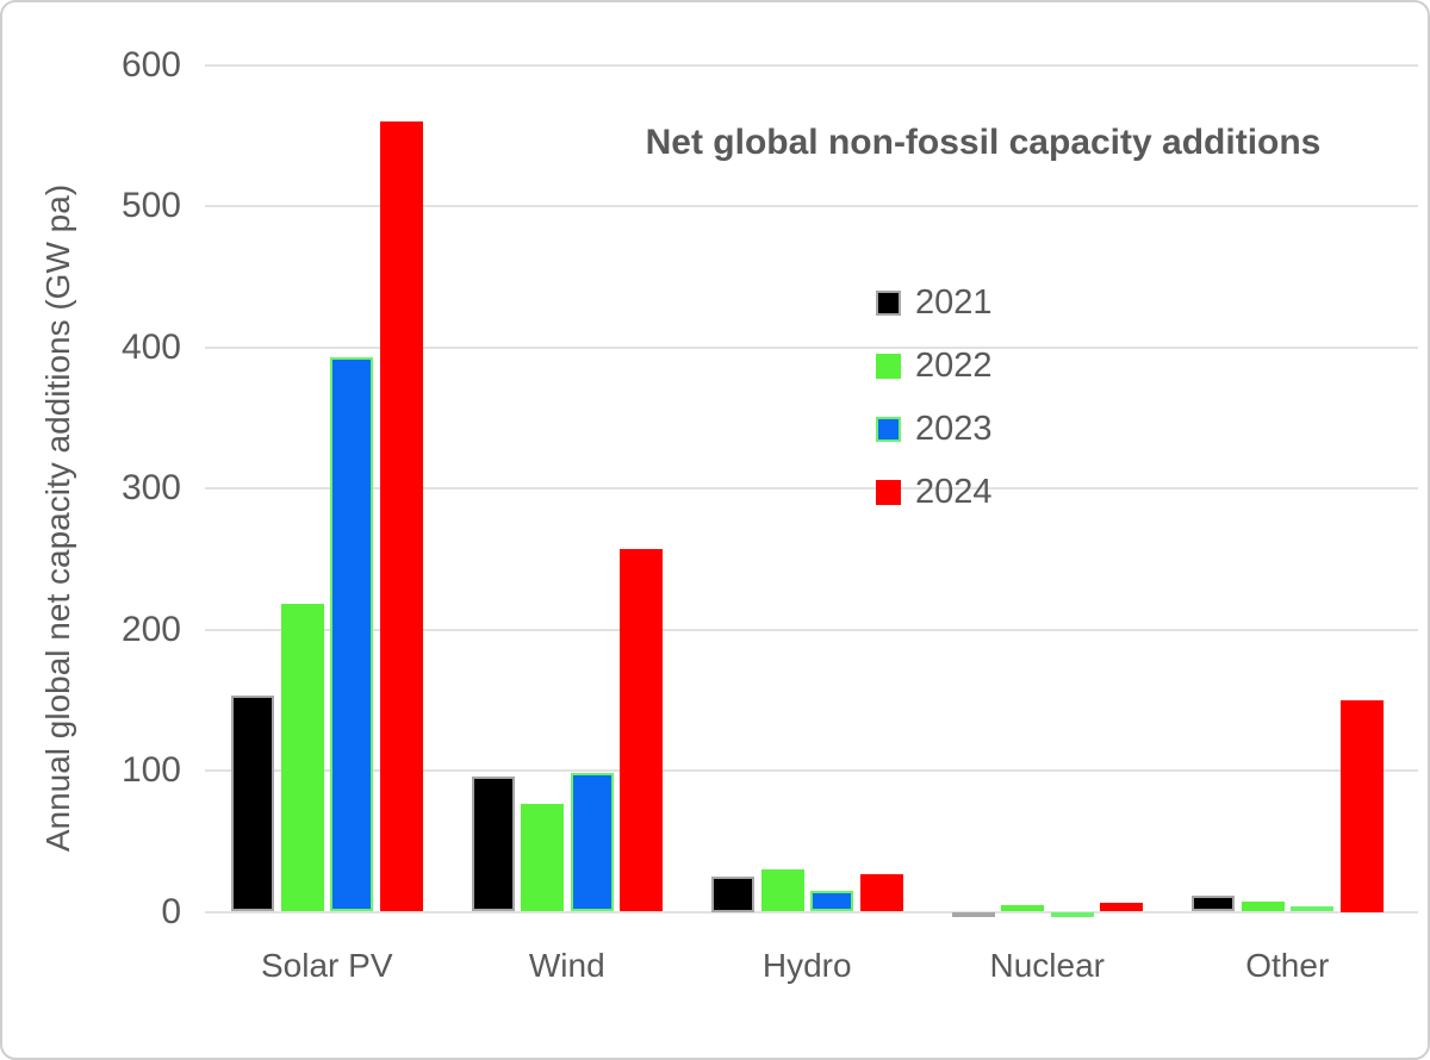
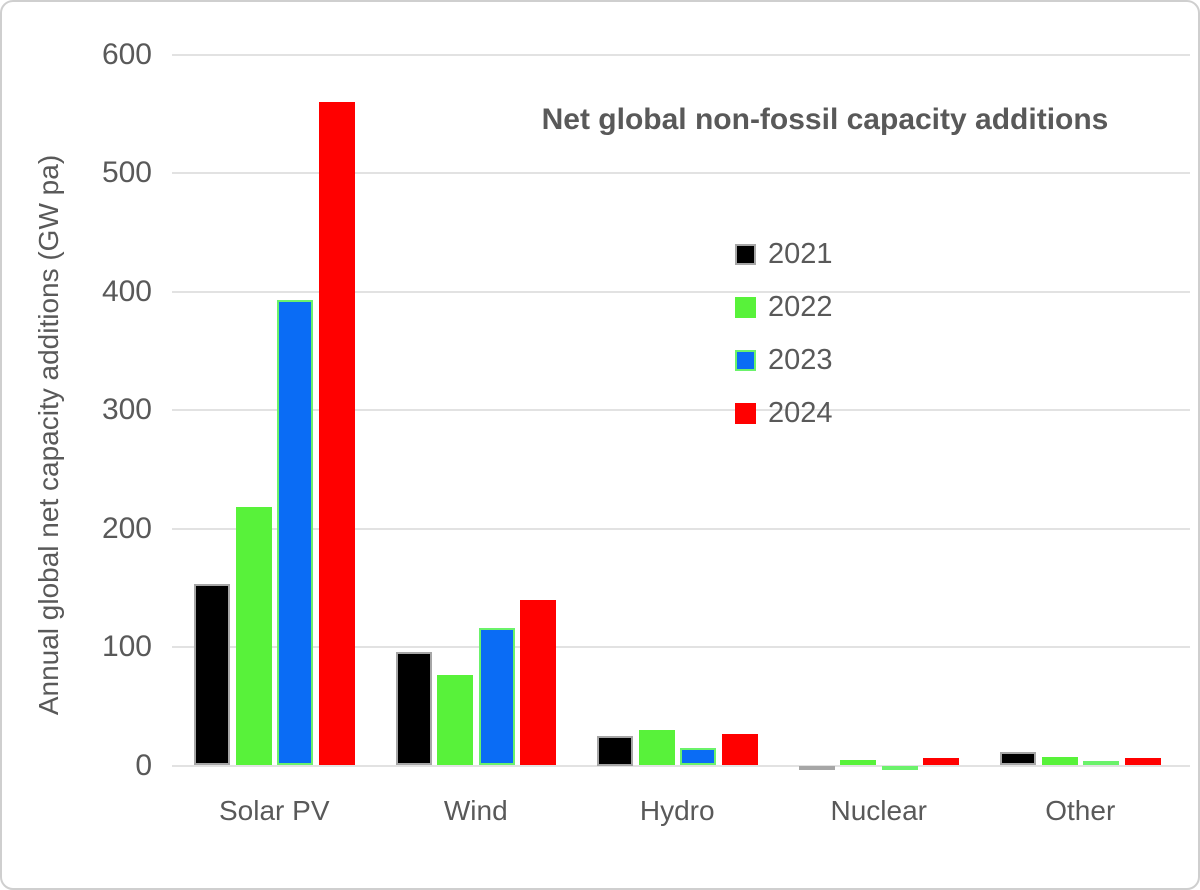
2023/Wind: 98 -> 116
2024/Wind: 257 -> 140
2024/Other: 150 -> 6
